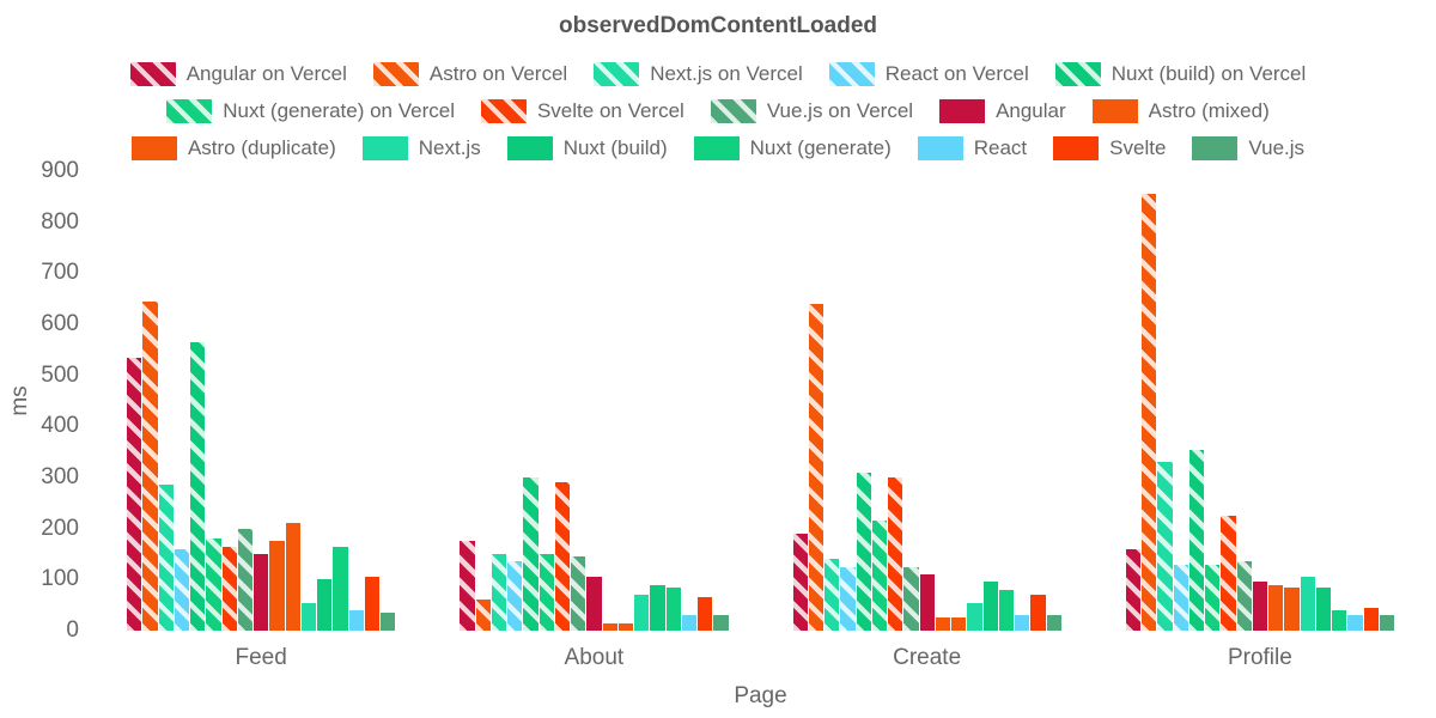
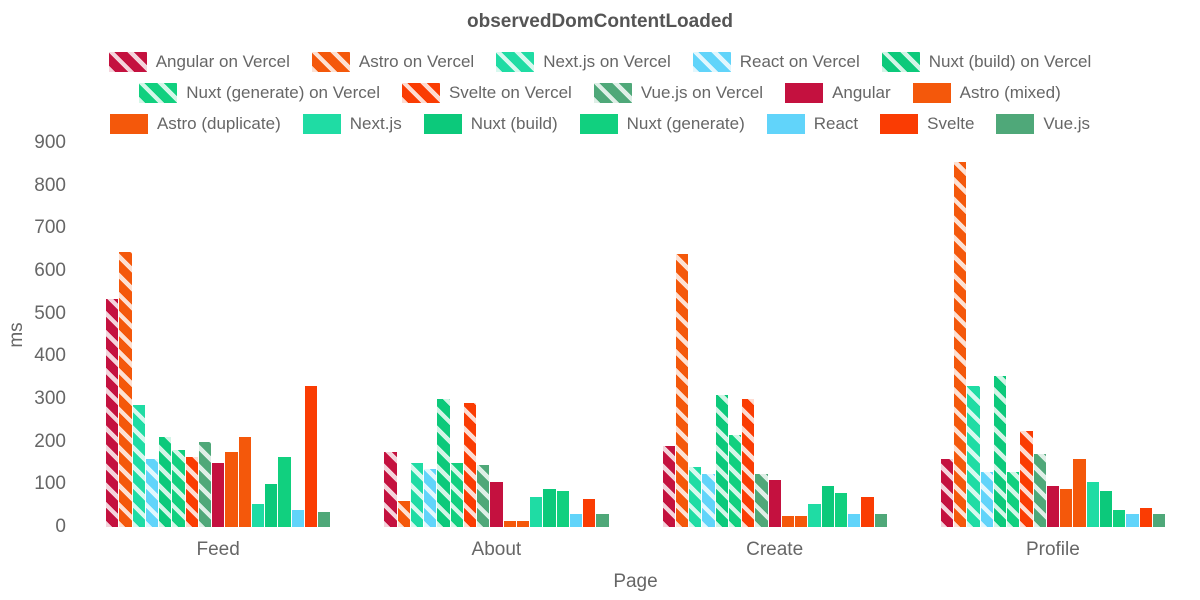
Nuxt (build) on Vercel/Feed: 560 -> 210
Svelte/Feed: 100 -> 330
Vue.js on Vercel/Profile: 140 -> 170
Astro (duplicate)/Profile: 80 -> 160
